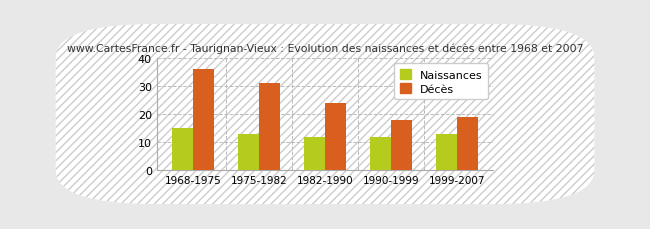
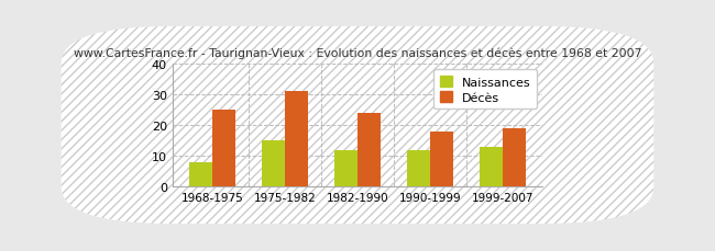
Naissances/1968-1975: 15 -> 8
Décès/1968-1975: 36 -> 25
Naissances/1975-1982: 13 -> 15
